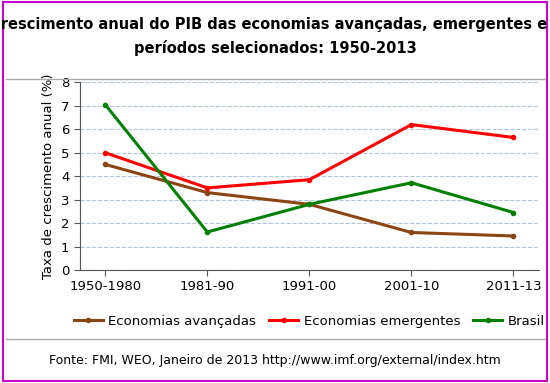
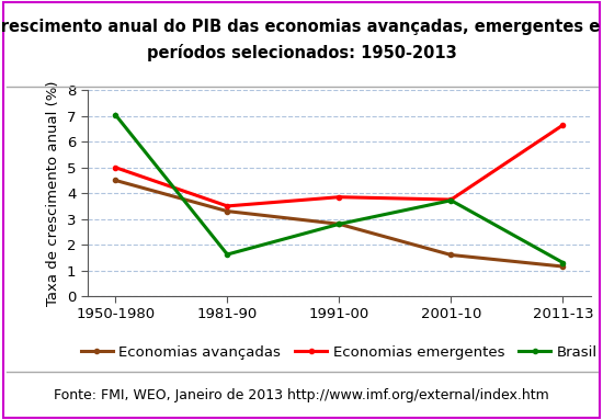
Economias emergentes/2001-10: 6.20 -> 3.75
Economias avançadas/2011-13: 1.45 -> 1.15
Economias emergentes/2011-13: 5.65 -> 6.65
Brasil/2011-13: 2.45 -> 1.30
